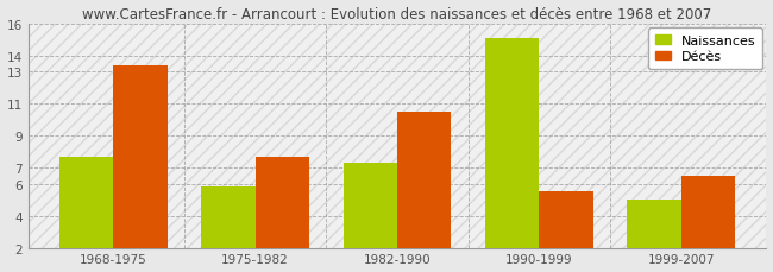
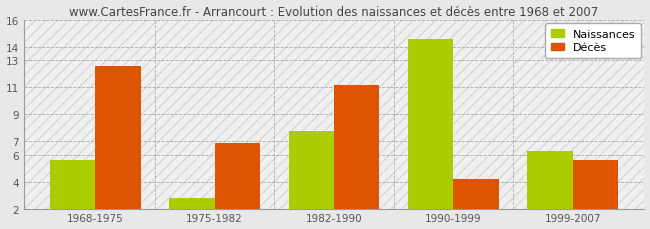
Naissances/1968-1975: 7.7 -> 5.6
Décès/1968-1975: 13.4 -> 12.6
Naissances/1975-1982: 5.8 -> 2.8
Décès/1975-1982: 7.7 -> 6.9
Naissances/1982-1990: 7.3 -> 7.8
Décès/1982-1990: 10.5 -> 11.2
Naissances/1990-1999: 15.1 -> 14.6
Décès/1990-1999: 5.5 -> 4.2
Naissances/1999-2007: 5.0 -> 6.3
Décès/1999-2007: 6.5 -> 5.6
